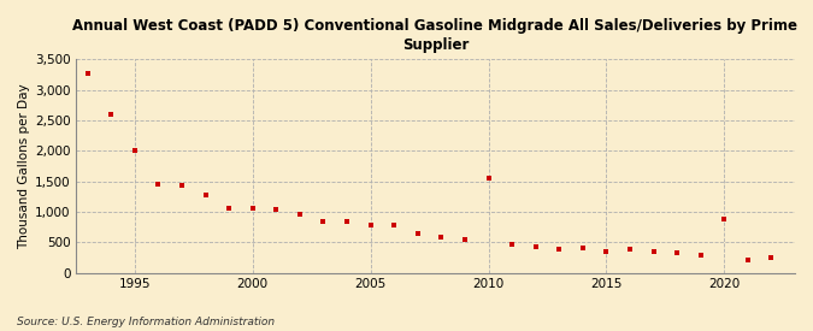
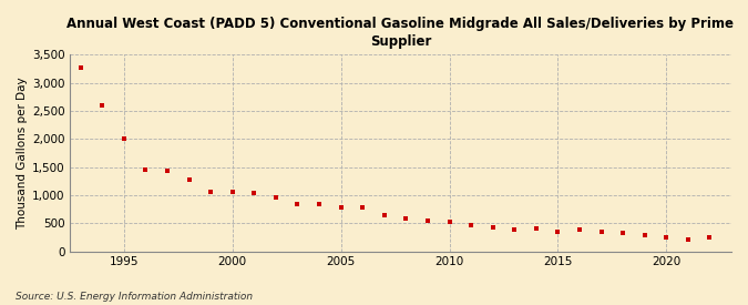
2010: 1,560 -> 530
2020: 880 -> 240
